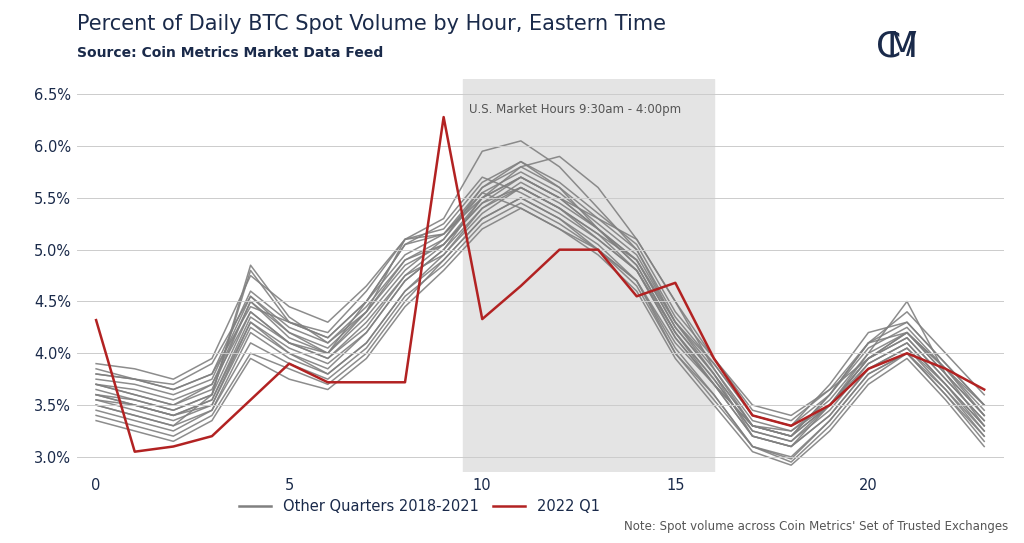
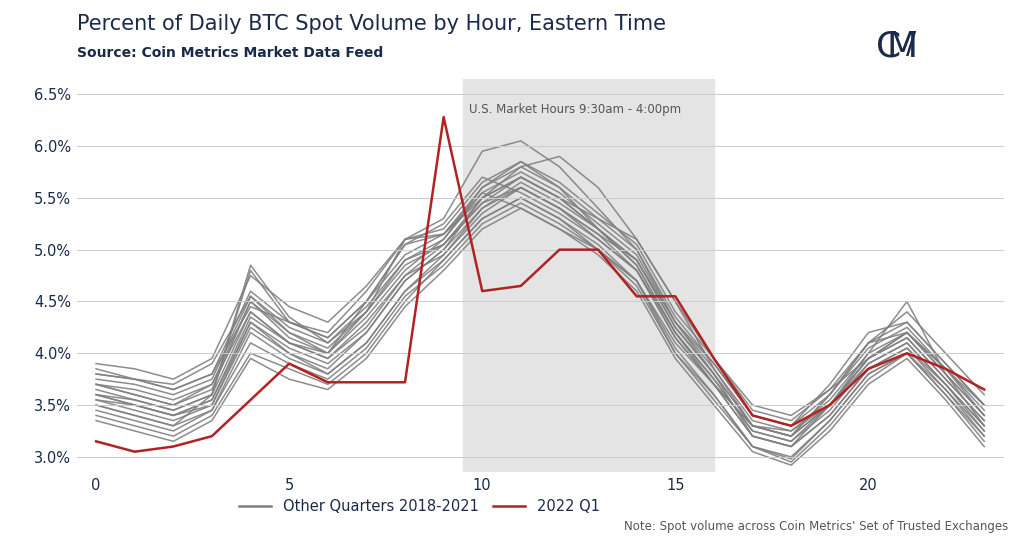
2022 Q1/0: 4.32% -> 3.15%
2022 Q1/10: 4.33% -> 4.60%
2022 Q1/15: 4.68% -> 4.55%
